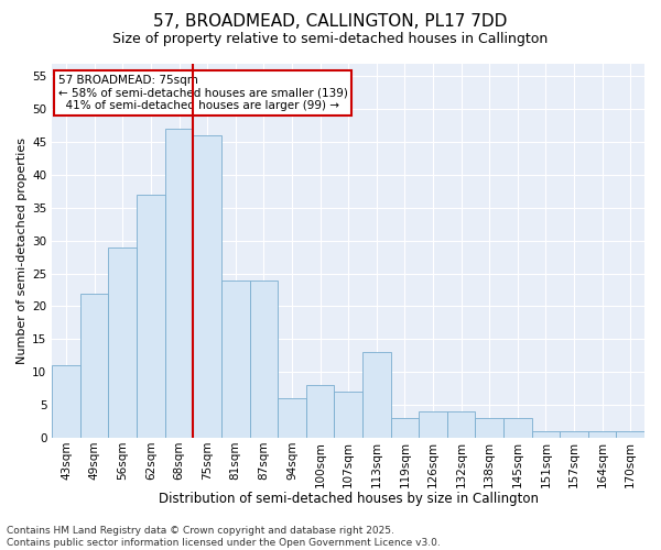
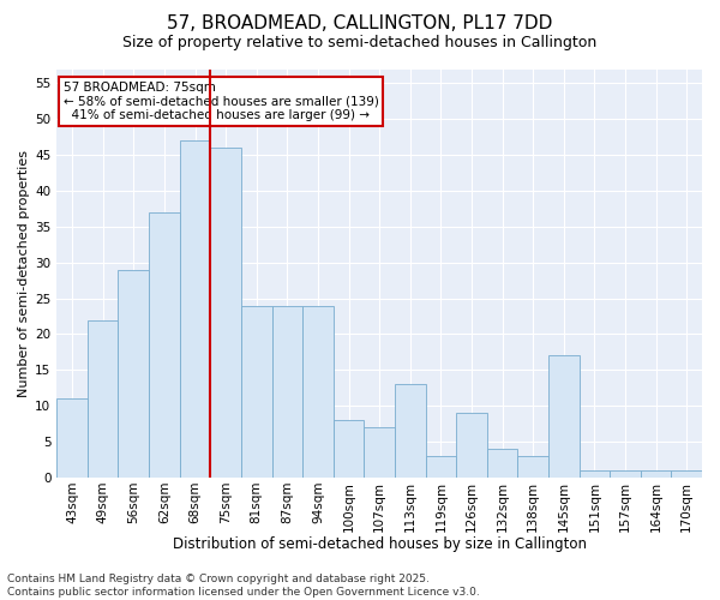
94sqm: 6 -> 24
126sqm: 4 -> 9
145sqm: 3 -> 17
